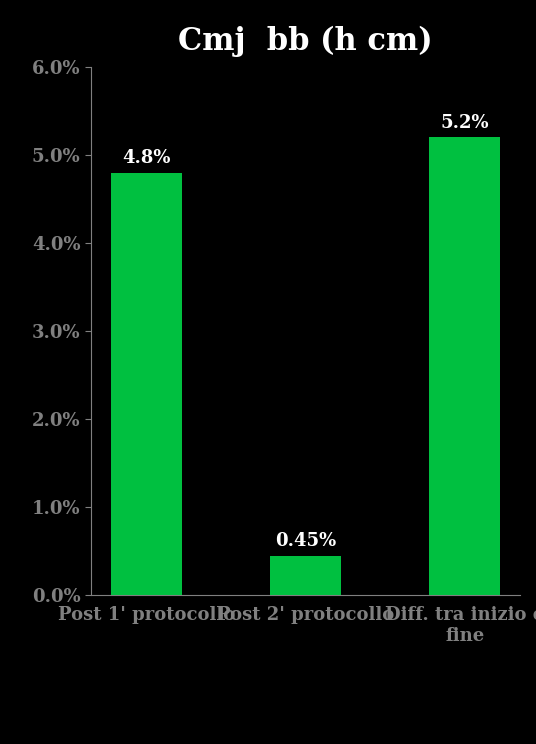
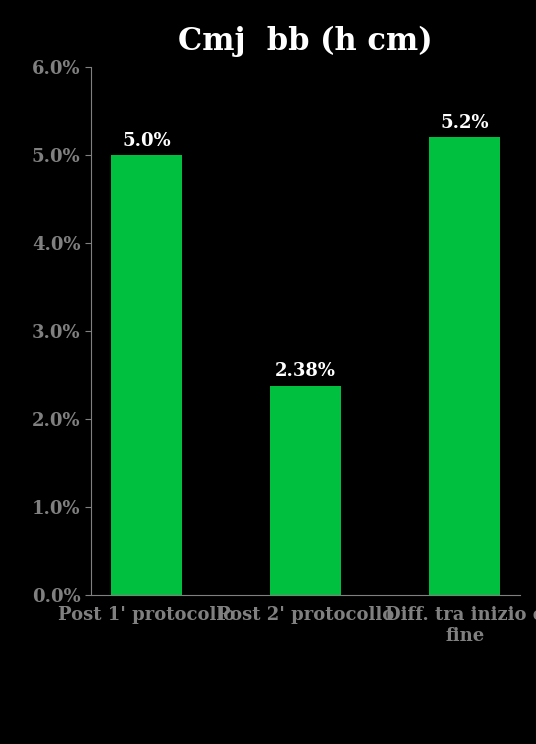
Post 1' protocollo: 4.8% -> 5.0%
Post 2' protocollo: 0.45% -> 2.38%
